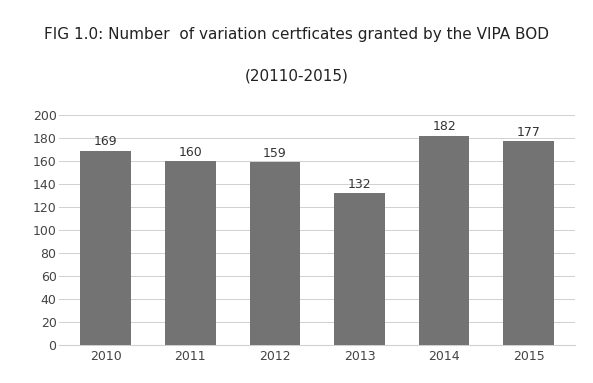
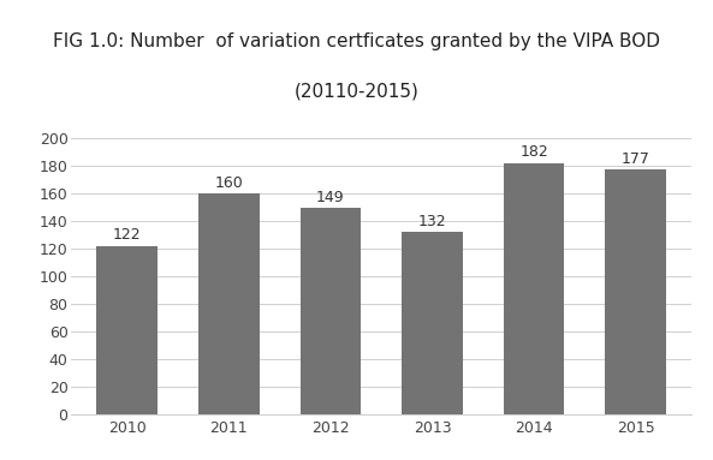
2010: 169 -> 122
2012: 159 -> 149
